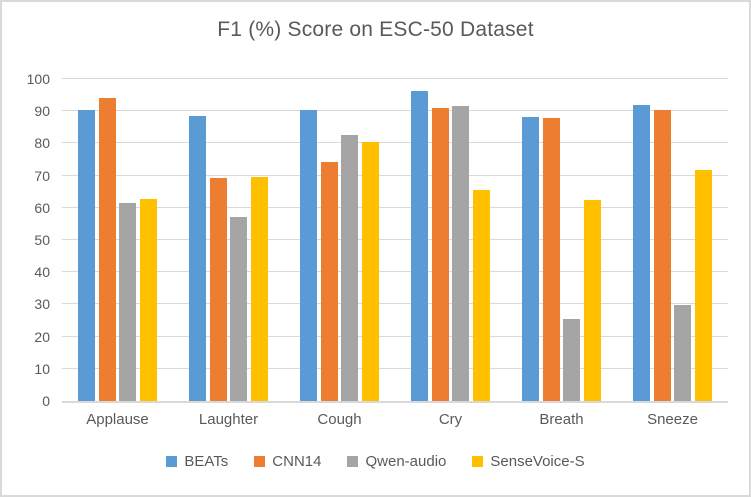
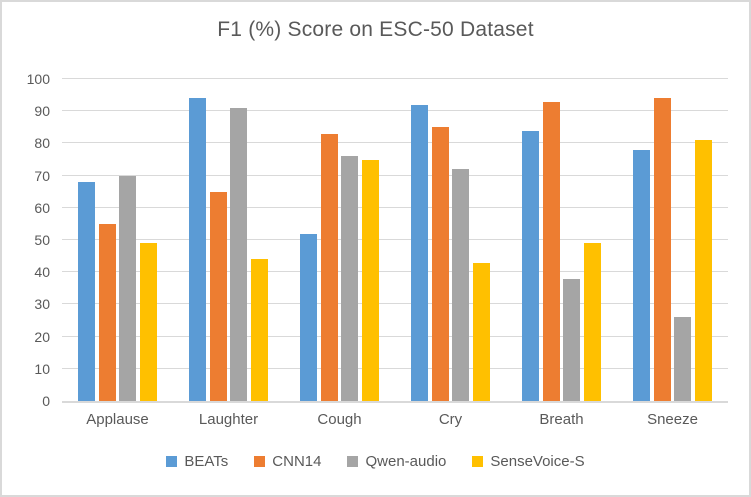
BEATs/Applause: 90 -> 68
CNN14/Applause: 94 -> 55
Qwen-audio/Applause: 61 -> 70
SenseVoice-S/Applause: 63 -> 49
BEATs/Laughter: 88 -> 94
CNN14/Laughter: 69 -> 65
Qwen-audio/Laughter: 57 -> 91
SenseVoice-S/Laughter: 70 -> 44
BEATs/Cough: 90 -> 52
CNN14/Cough: 74 -> 83
Qwen-audio/Cough: 82 -> 76
SenseVoice-S/Cough: 80 -> 75
BEATs/Cry: 96 -> 92
CNN14/Cry: 91 -> 85
Qwen-audio/Cry: 92 -> 72
SenseVoice-S/Cry: 65 -> 43
BEATs/Breath: 88 -> 84
CNN14/Breath: 88 -> 93
Qwen-audio/Breath: 25 -> 38
SenseVoice-S/Breath: 62 -> 49
BEATs/Sneeze: 92 -> 78
CNN14/Sneeze: 90 -> 94
Qwen-audio/Sneeze: 30 -> 26
SenseVoice-S/Sneeze: 72 -> 81
